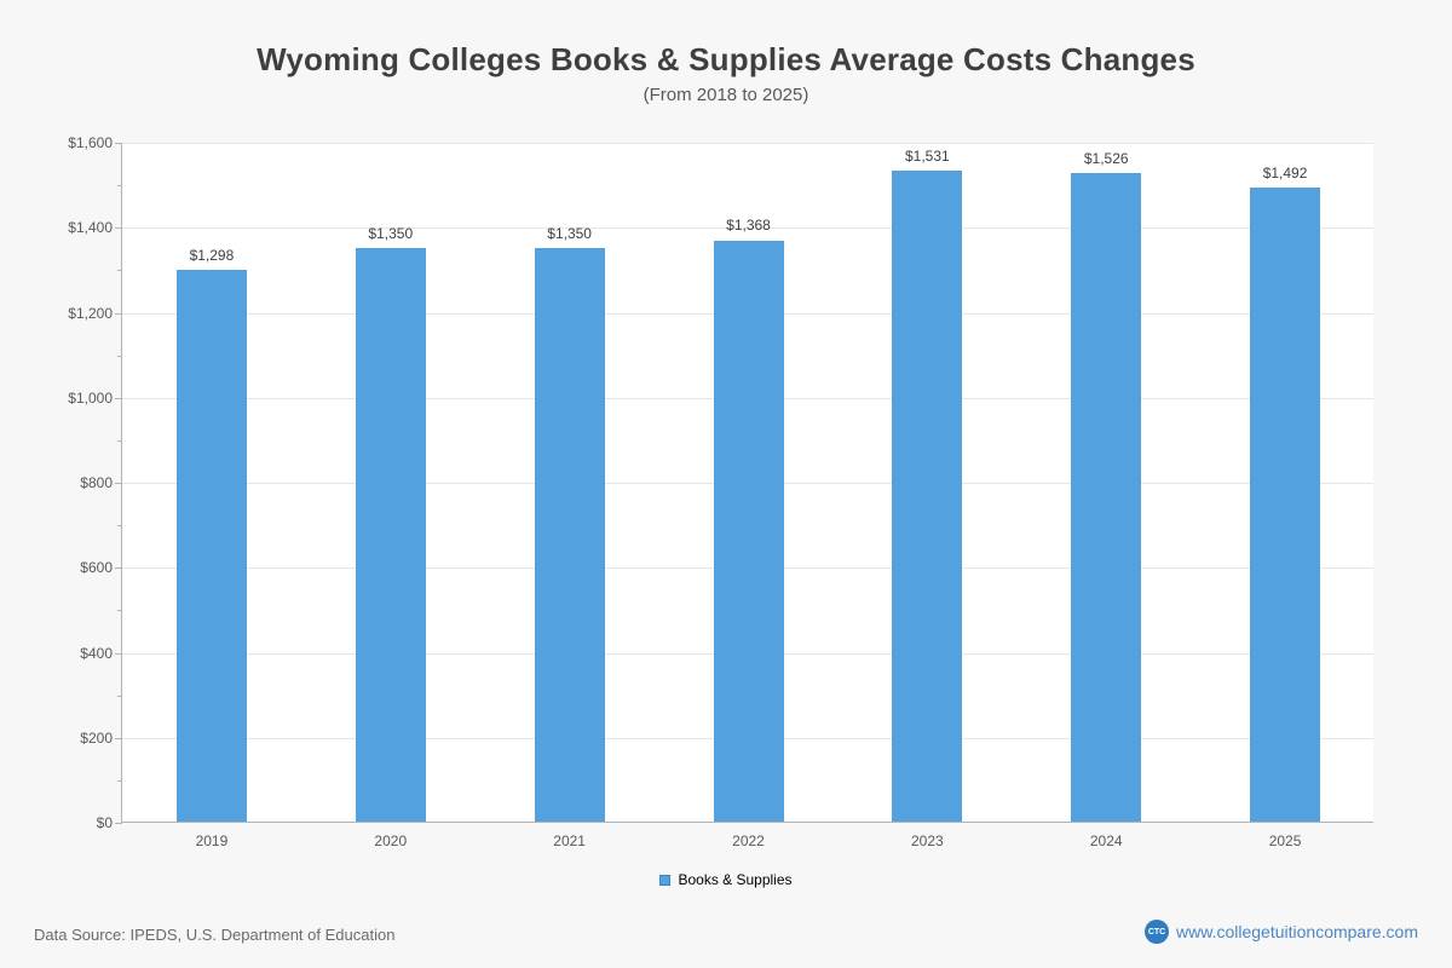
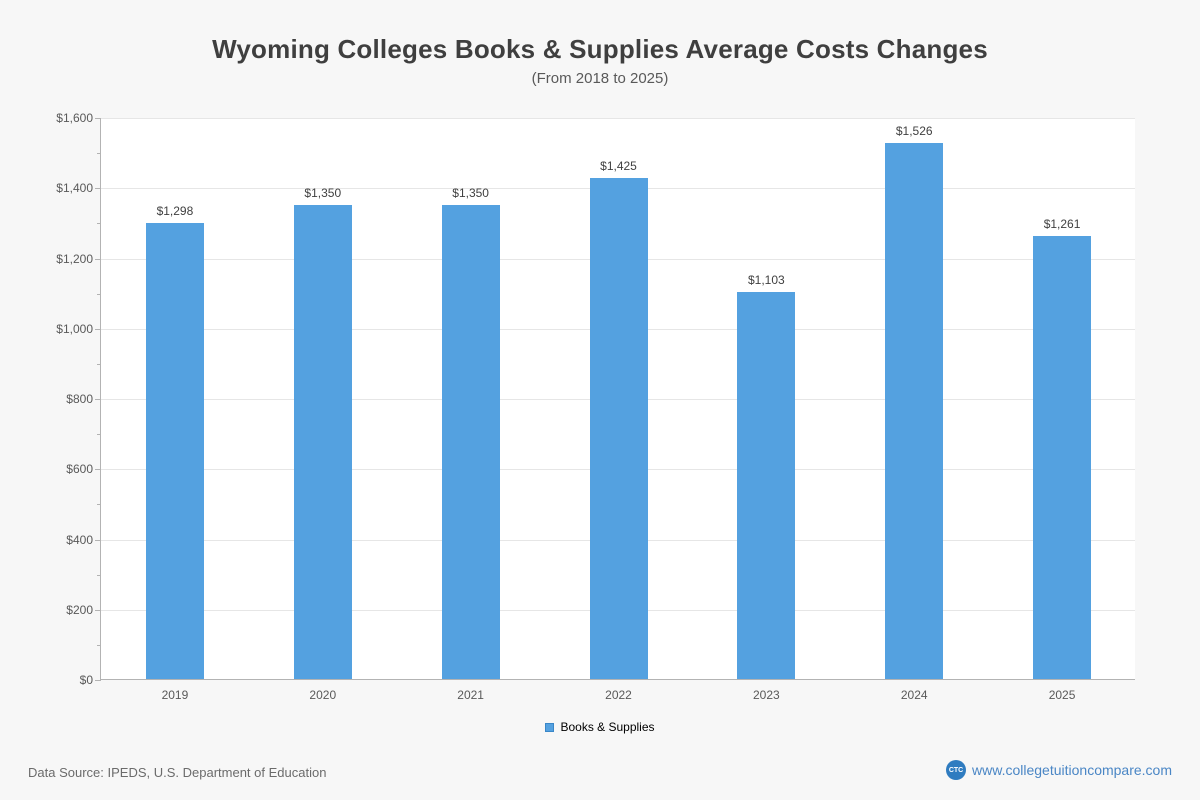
2022: $1,368 -> $1,425
2023: $1,531 -> $1,103
2025: $1,492 -> $1,261
